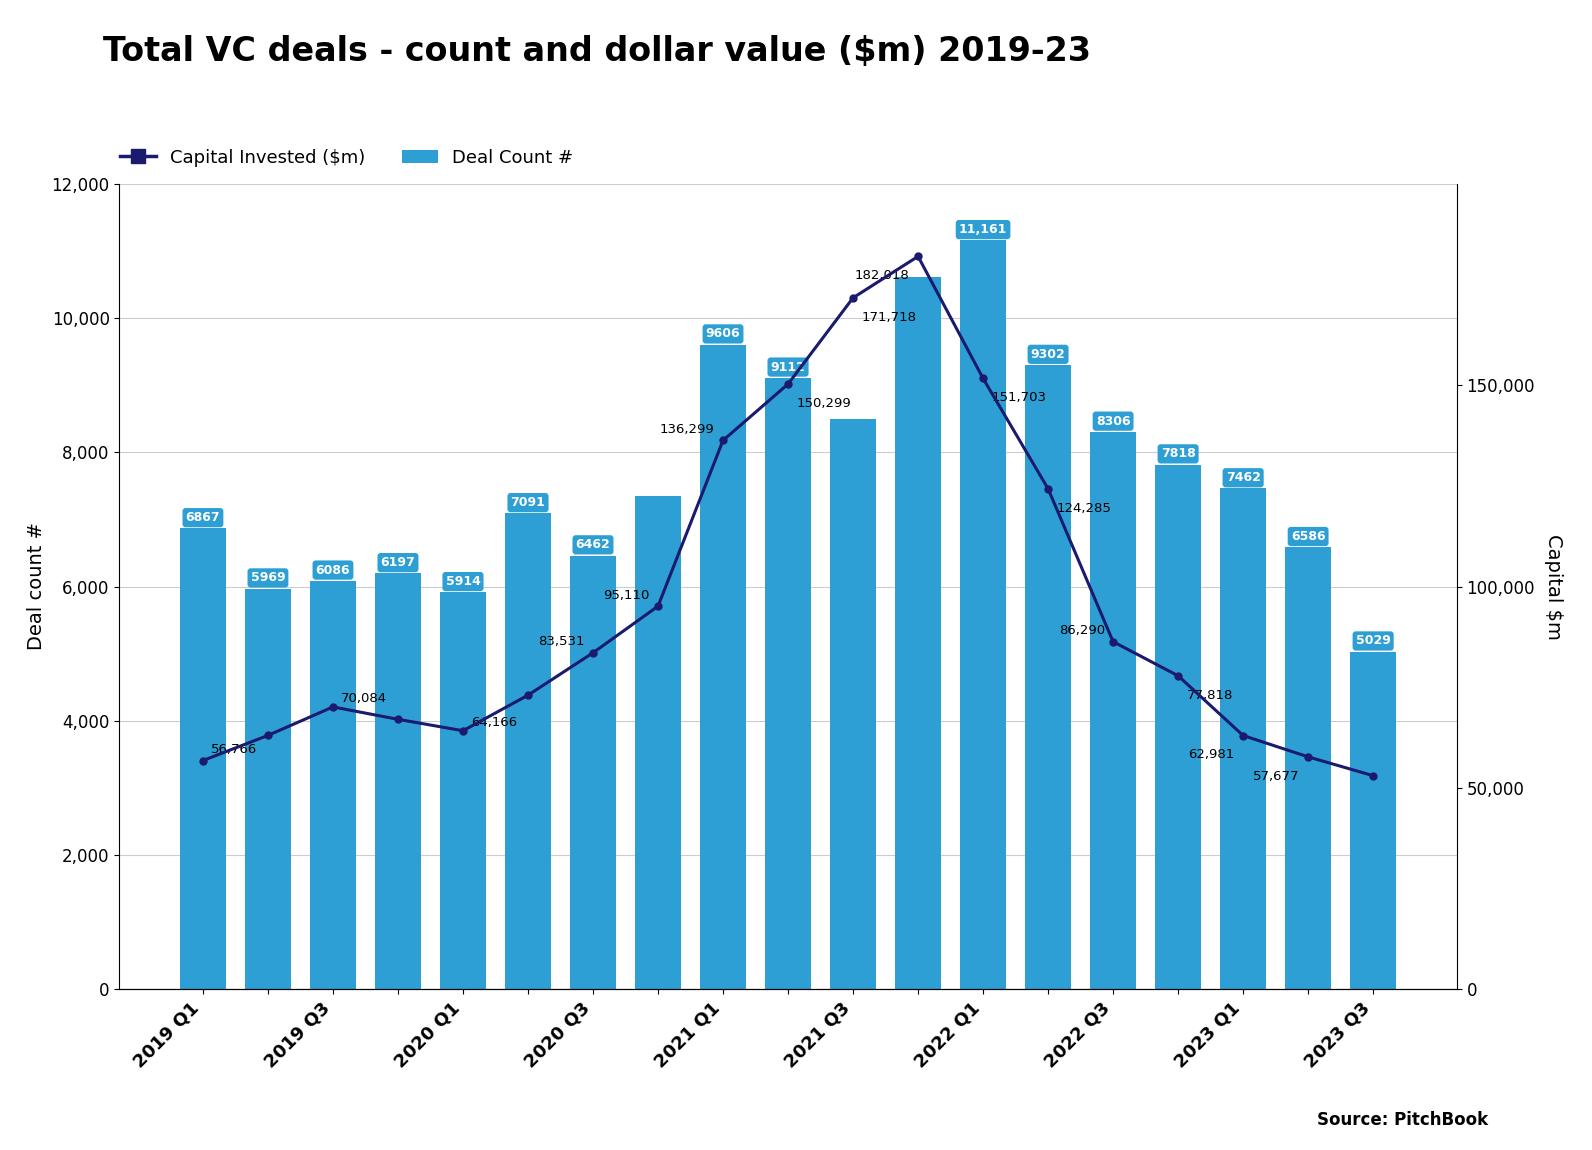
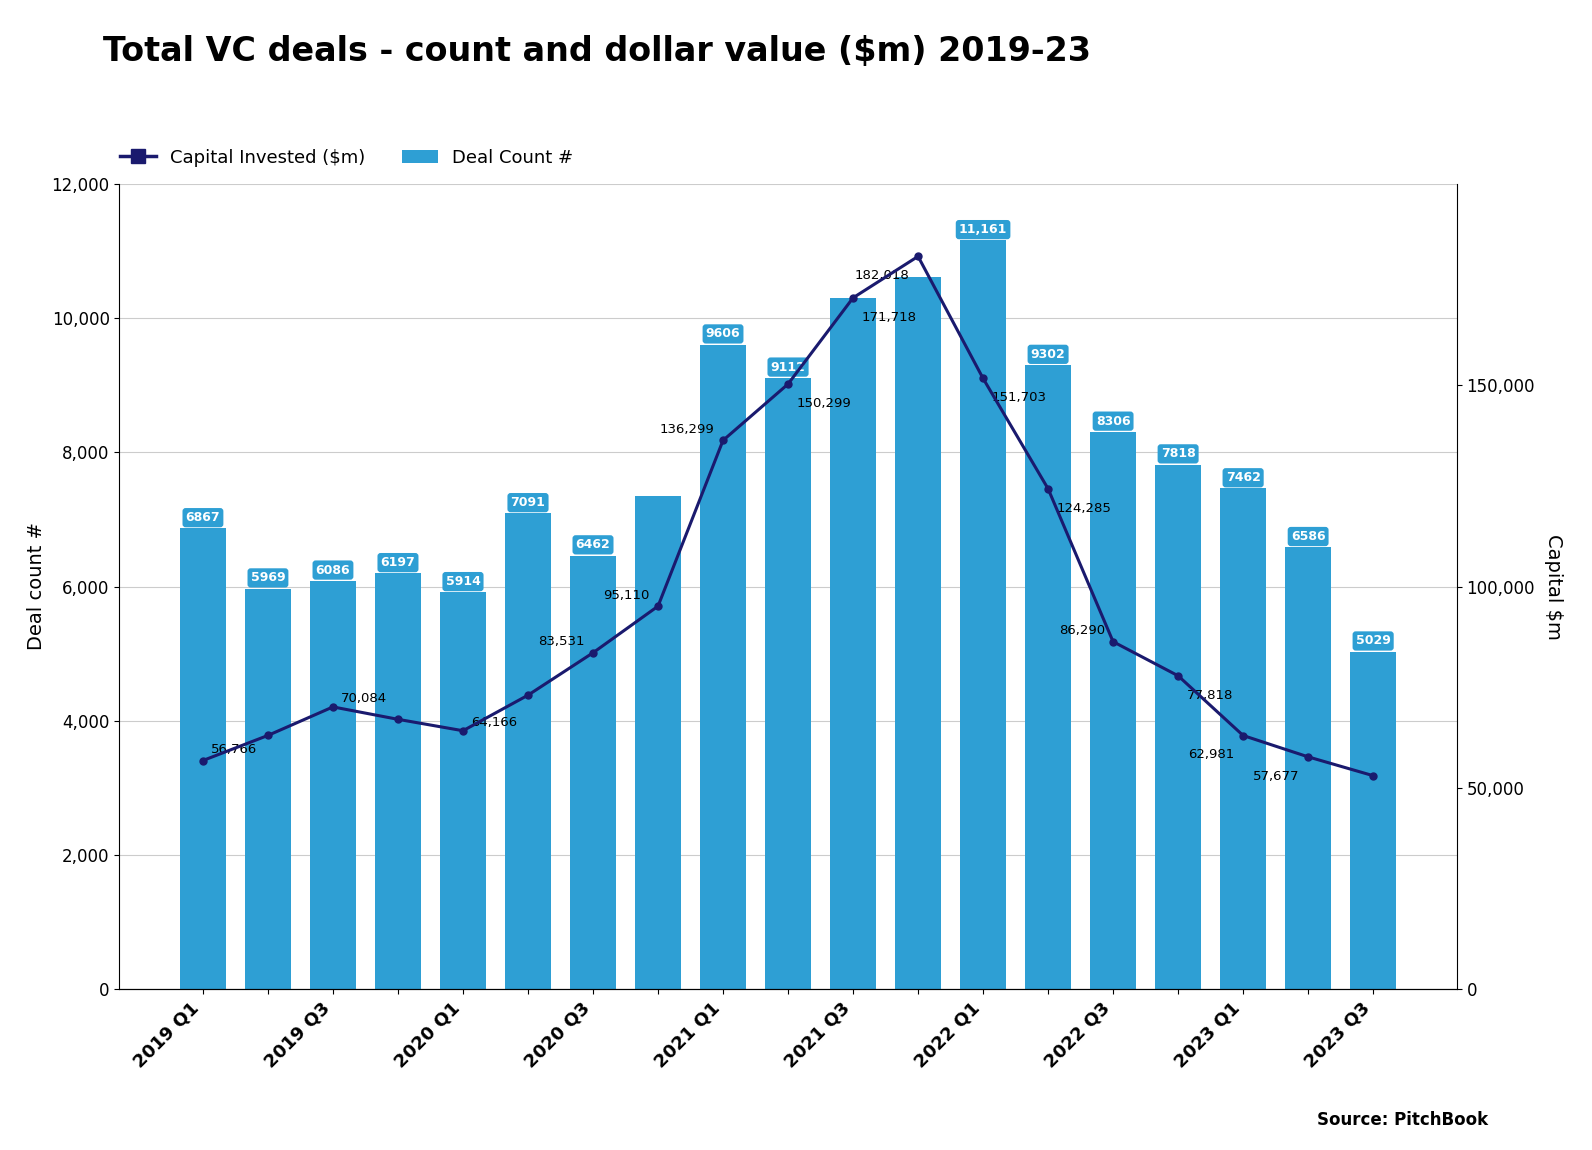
Deal Count #/2021 Q3: 8,500 -> 10,310
